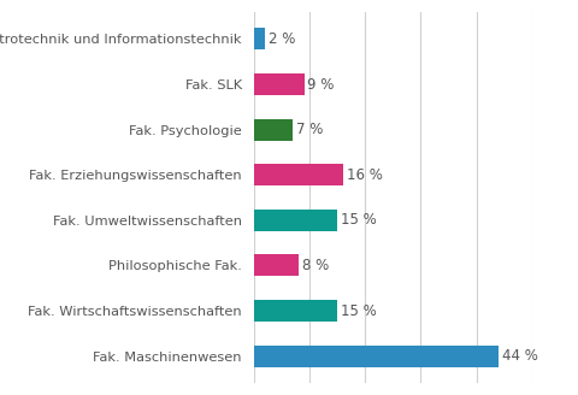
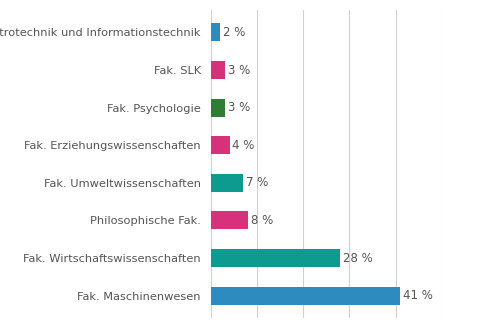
Fak. SLK: 9 -> 3
Fak. Psychologie: 7 -> 3
Fak. Erziehungswissenschaften: 16 -> 4
Fak. Umweltwissenschaften: 15 -> 7
Fak. Wirtschaftswissenschaften: 15 -> 28
Fak. Maschinenwesen: 44 -> 41
